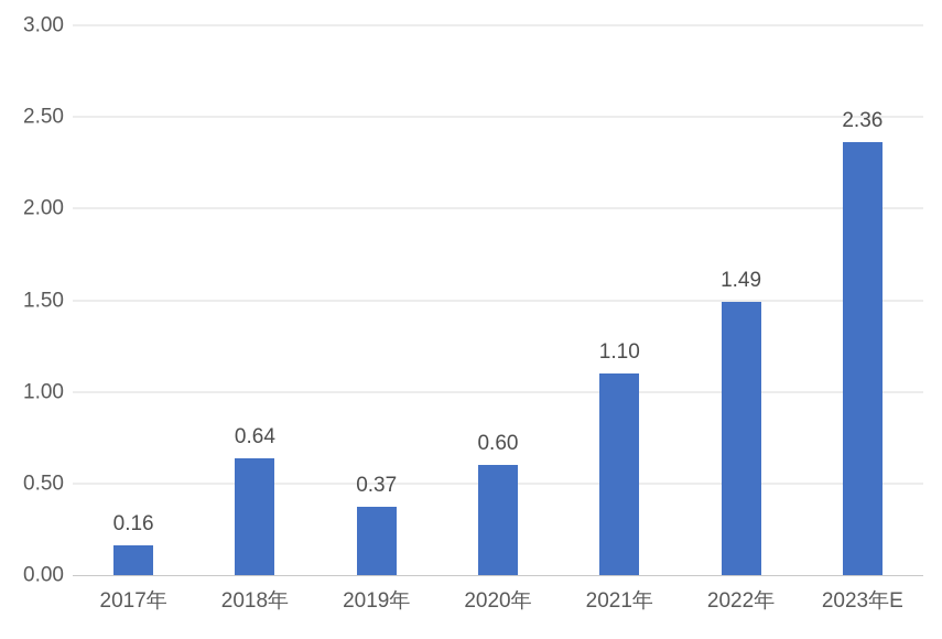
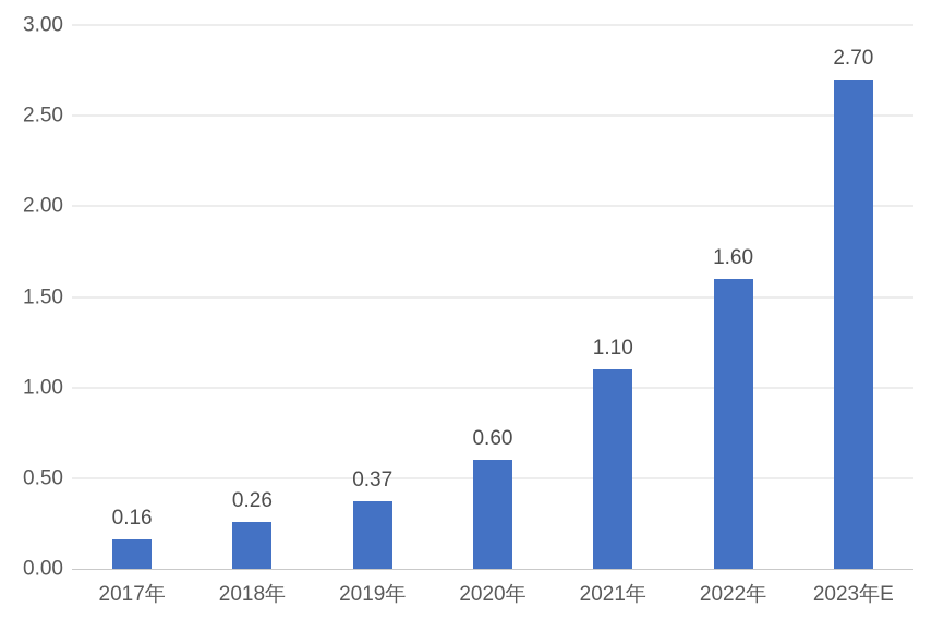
2018年: 0.64 -> 0.26
2022年: 1.49 -> 1.60
2023年E: 2.36 -> 2.70
